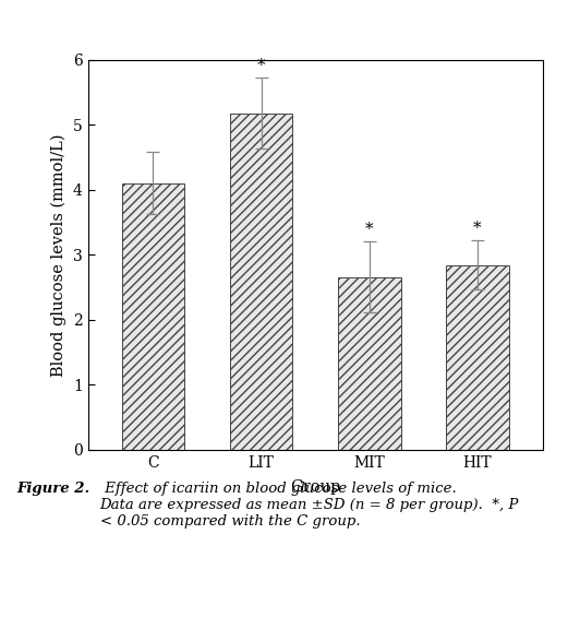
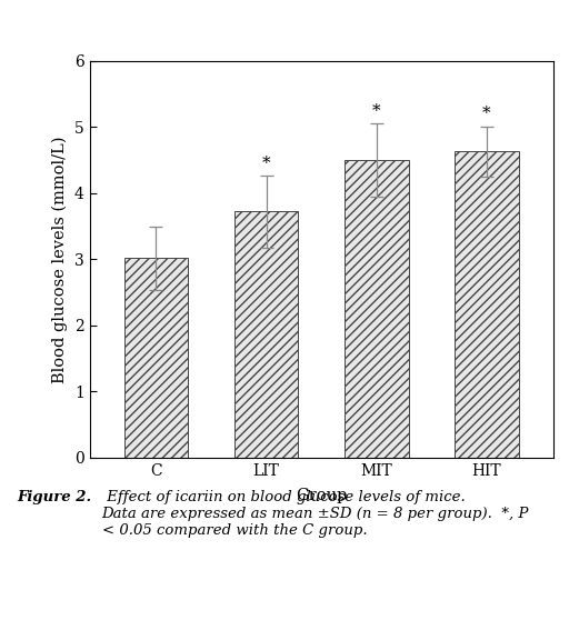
C: 4.10 -> 3.02
LIT: 5.18 -> 3.72
MIT: 2.66 -> 4.50
HIT: 2.84 -> 4.63
